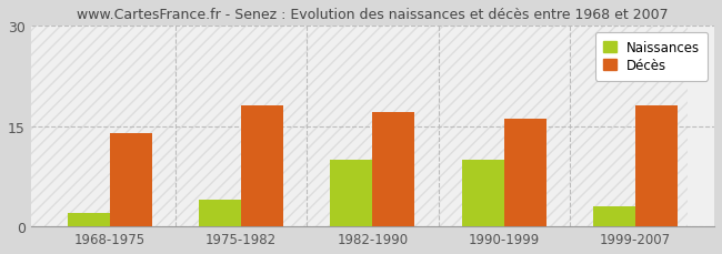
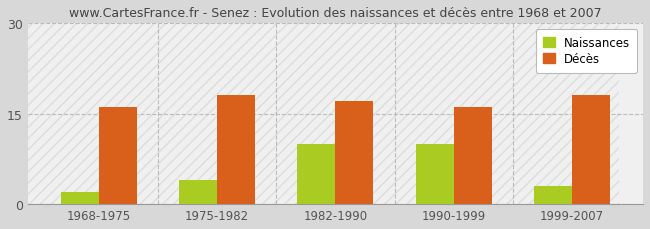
Décès/1968-1975: 14 -> 16
